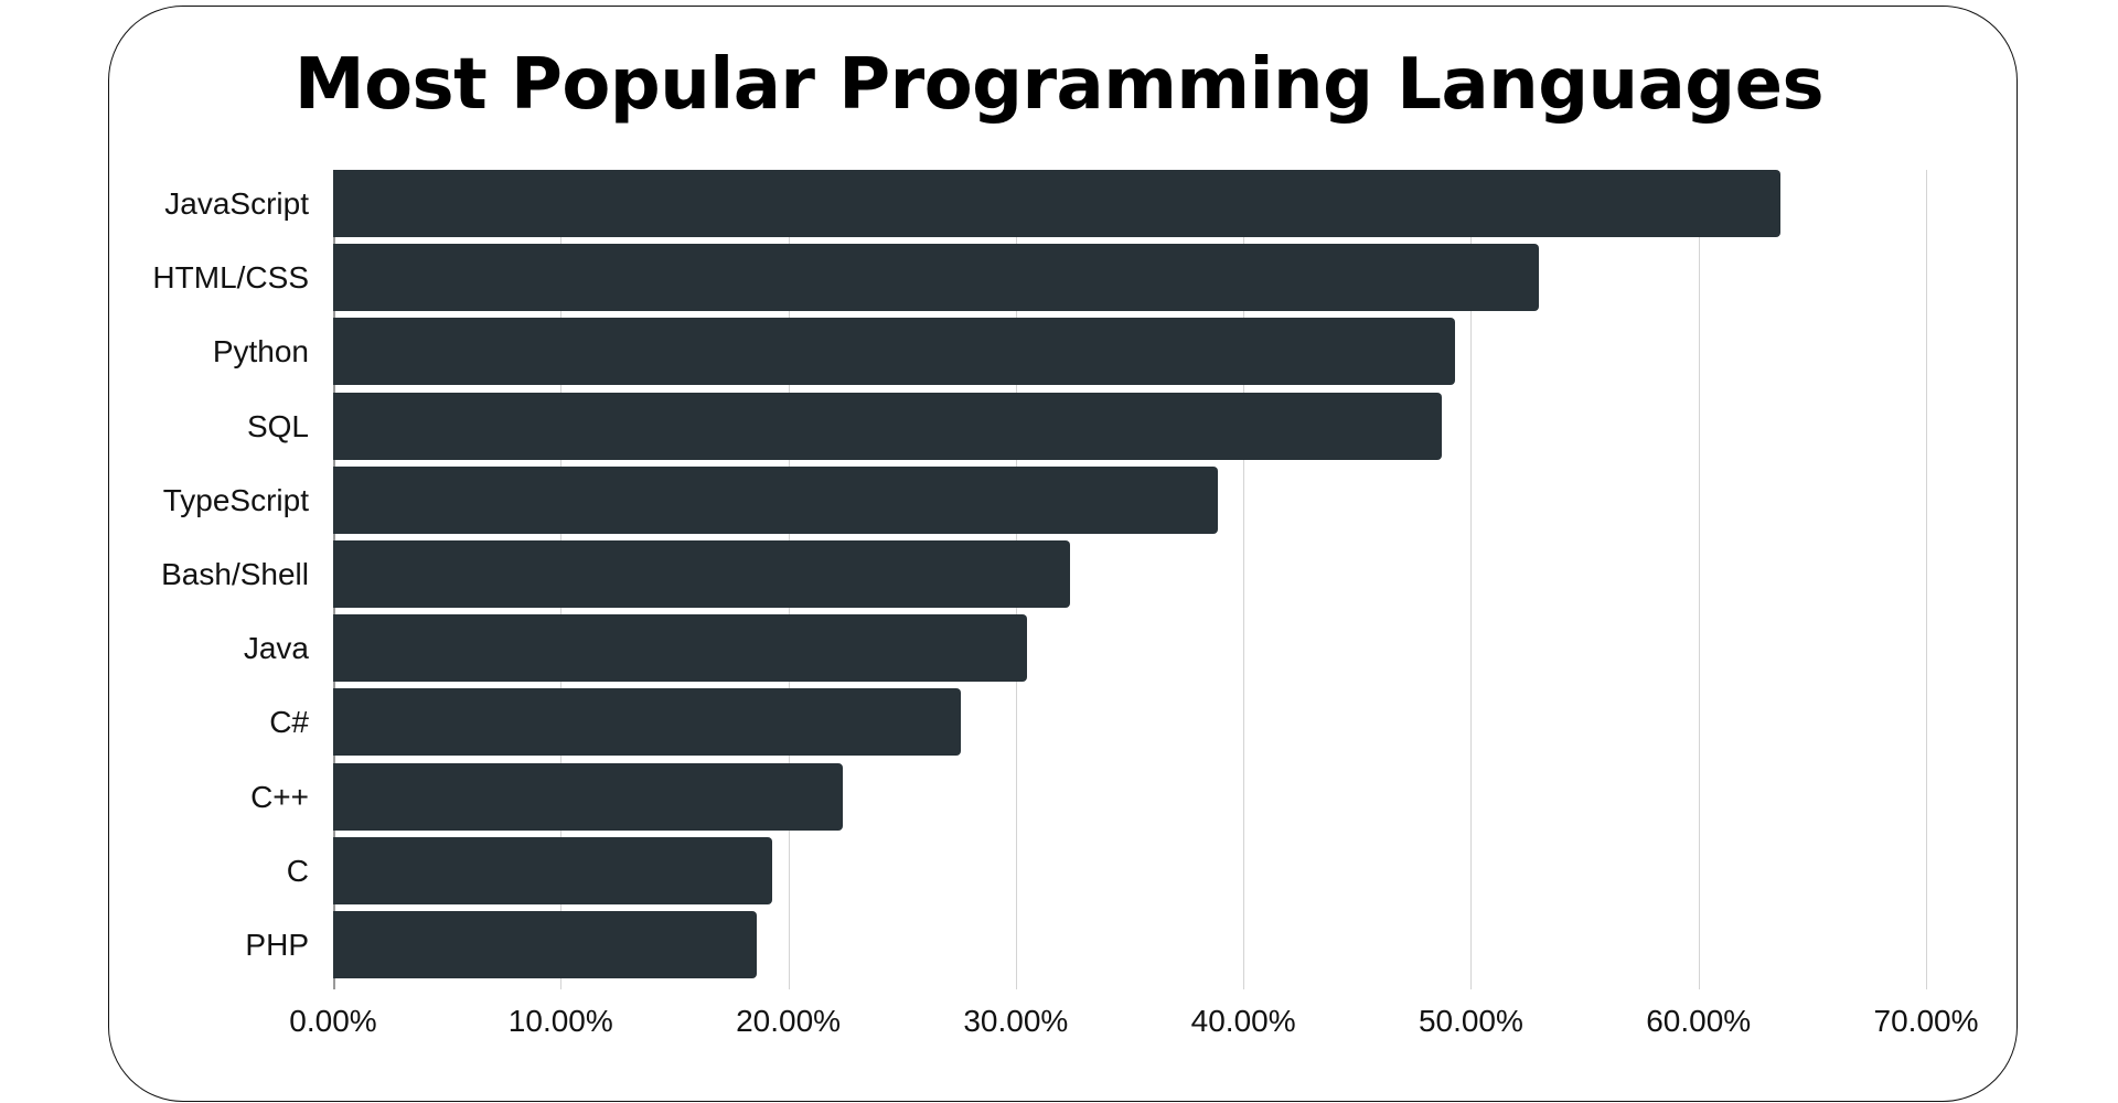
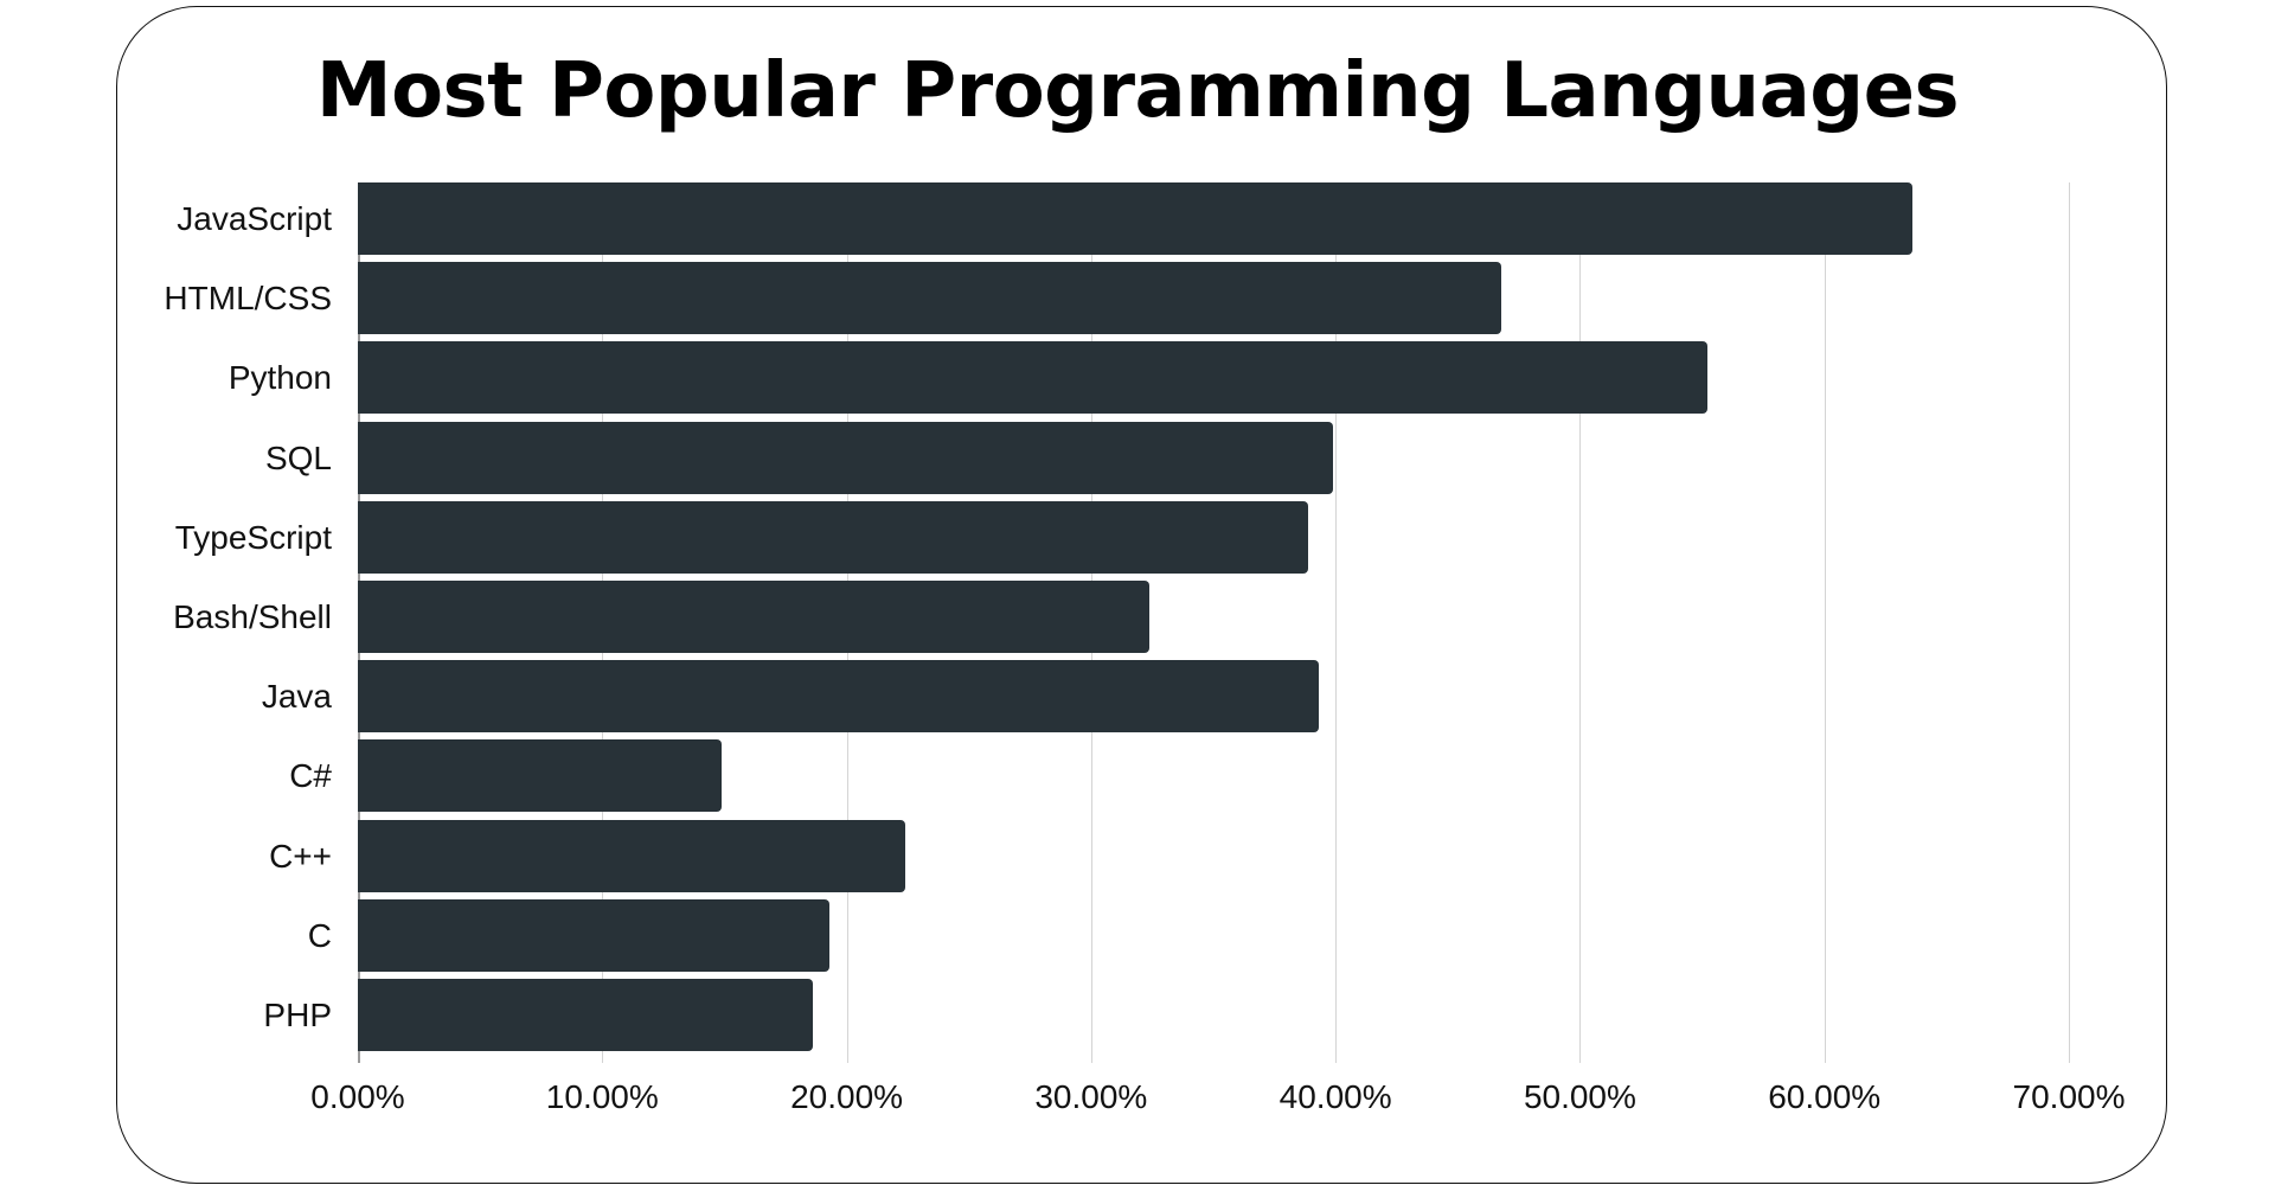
HTML/CSS: 53.0% -> 46.8%
Python: 49.3% -> 55.2%
SQL: 48.7% -> 39.9%
Java: 30.5% -> 39.3%
C#: 27.6% -> 14.9%
